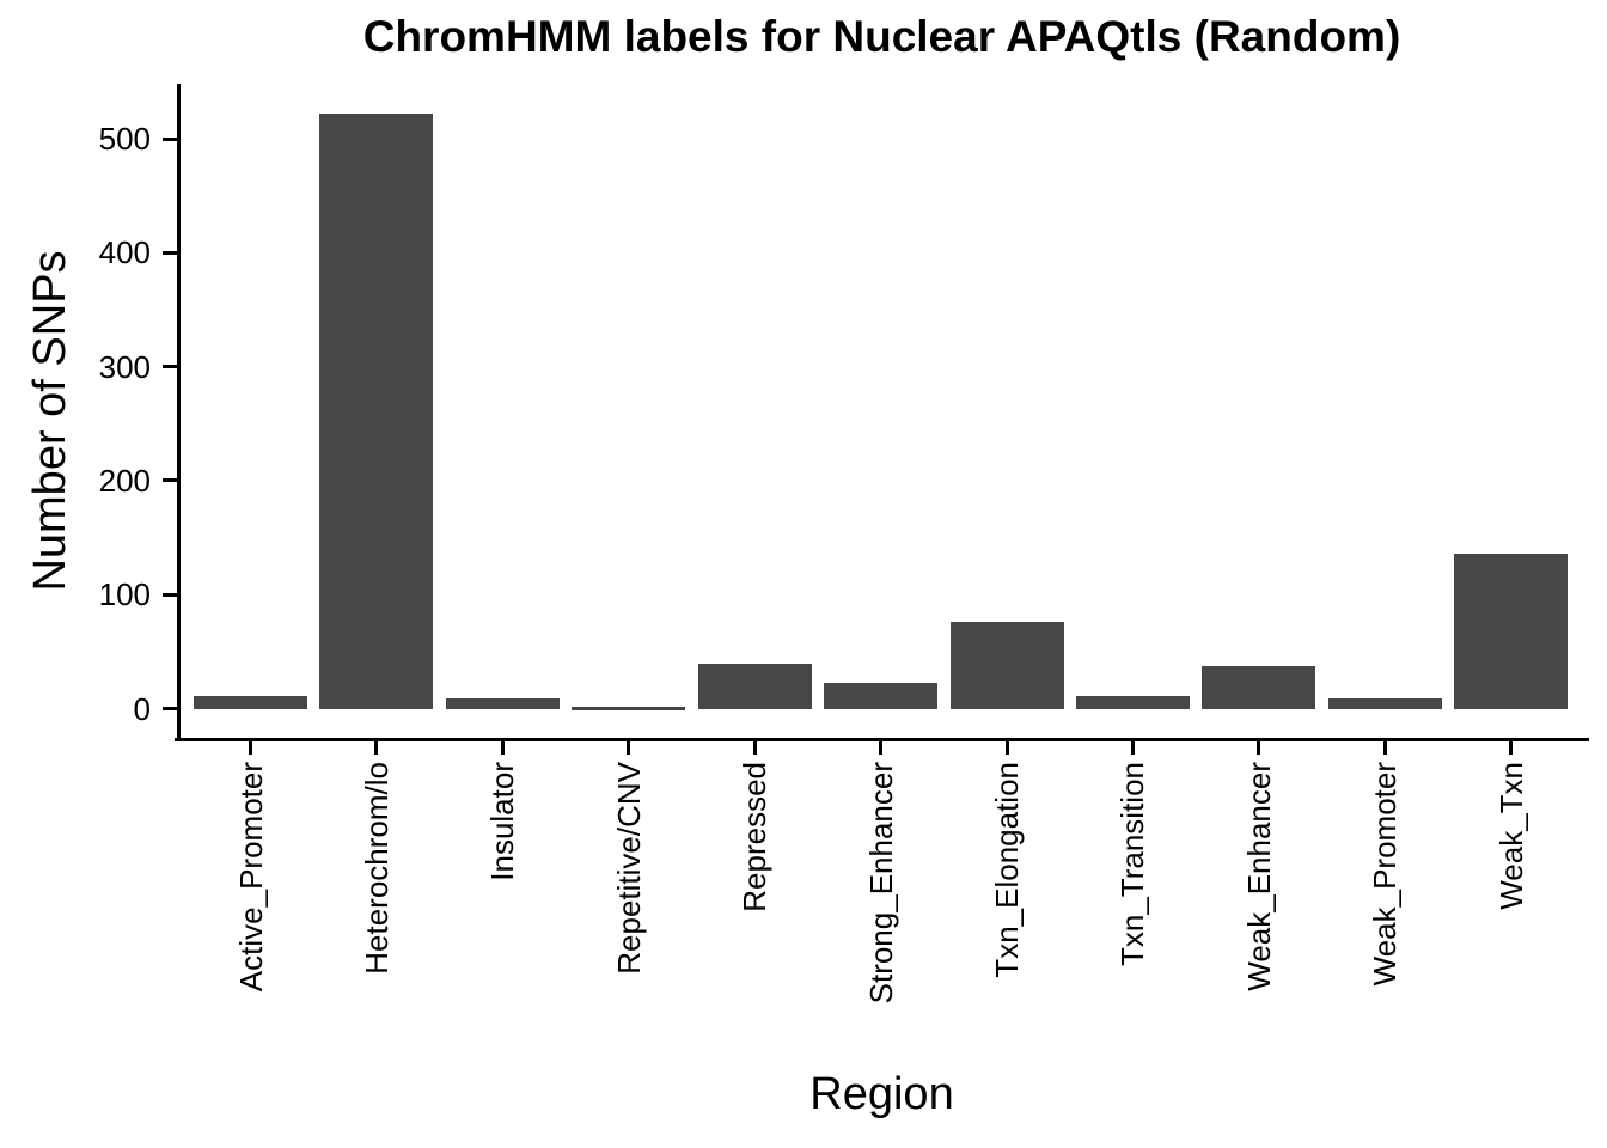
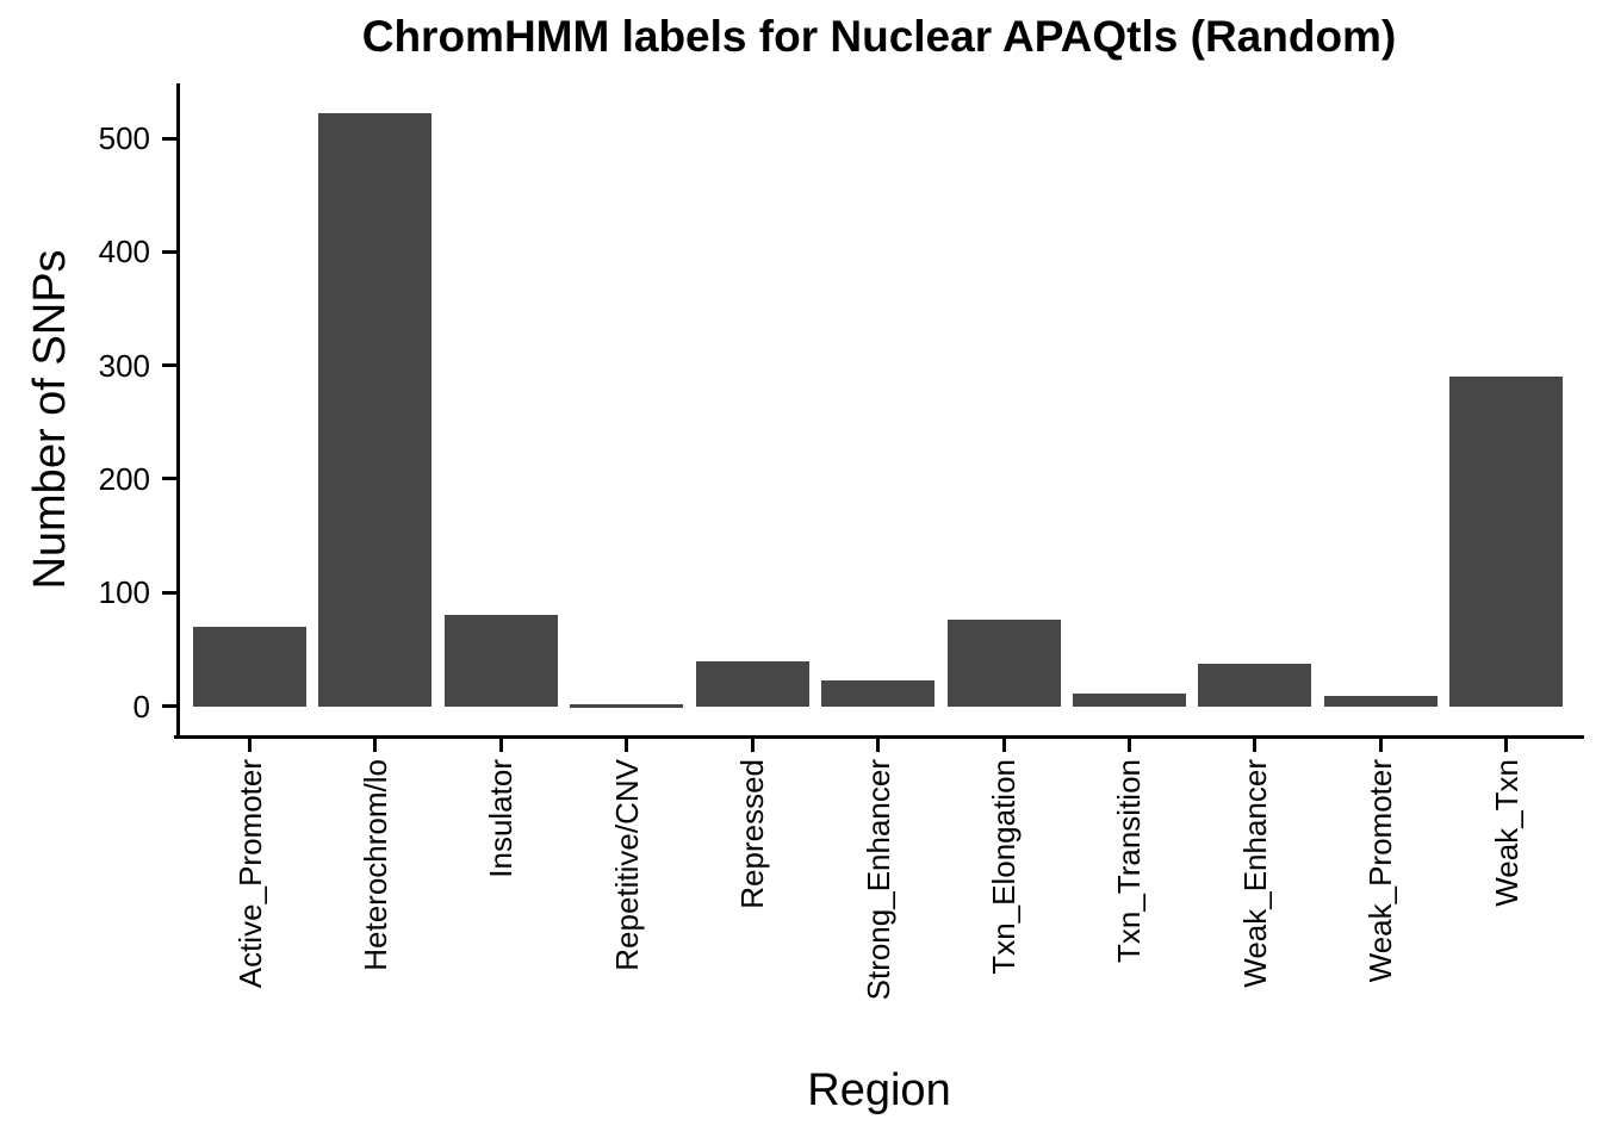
Active_Promoter: 10 -> 70
Insulator: 10 -> 80
Weak_Txn: 140 -> 290
